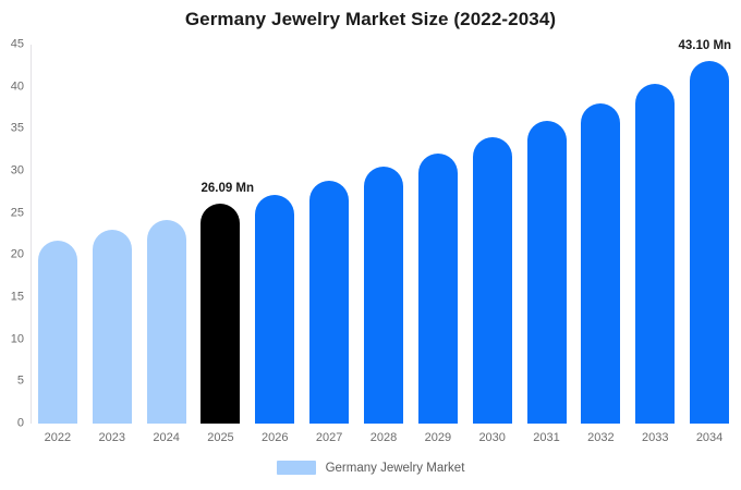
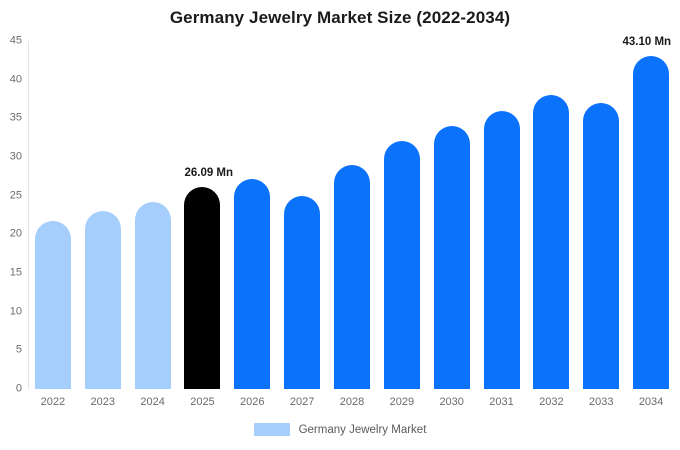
2027: 29 -> 25
2028: 30 -> 29
2033: 40 -> 37
